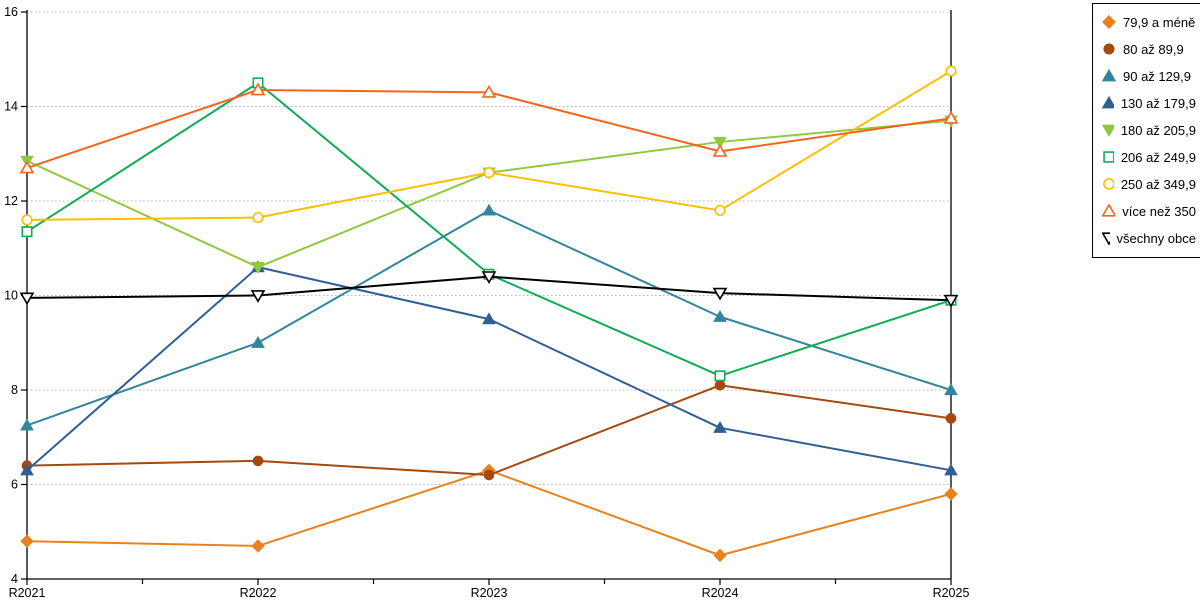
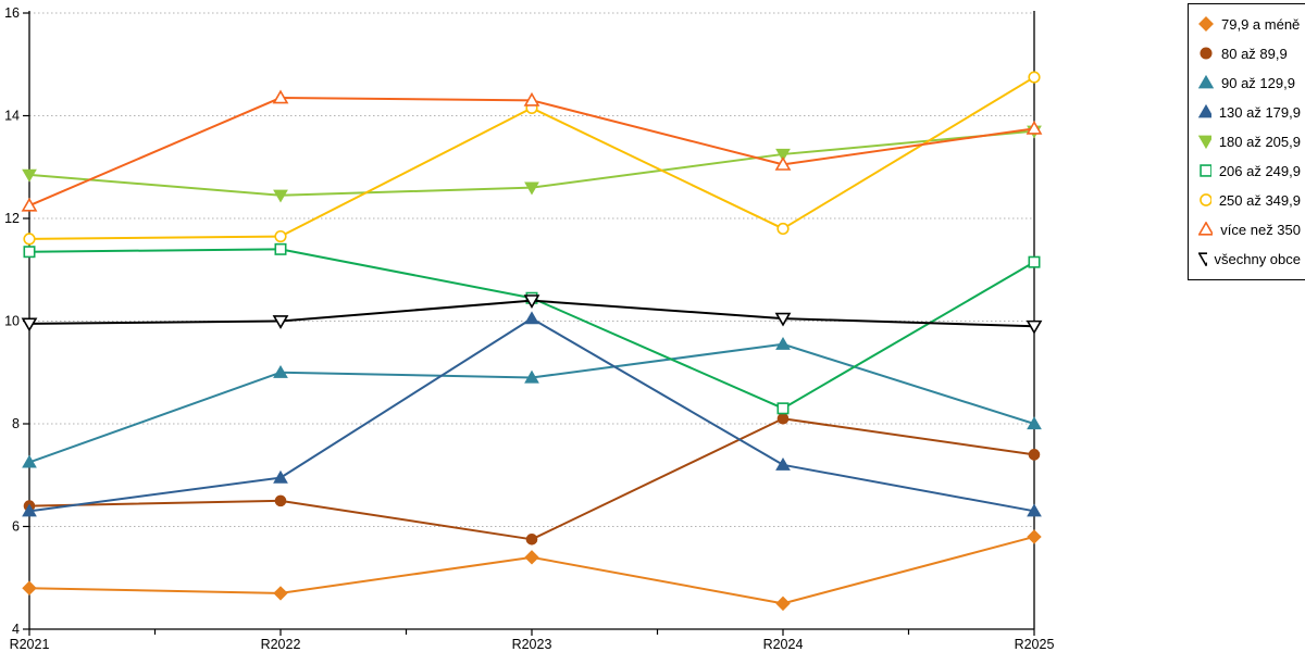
více než 350/R2021: 12.7 -> 12.2
130 až 179,9/R2022: 10.6 -> 7.0
180 až 205,9/R2022: 10.6 -> 12.4
206 až 249,9/R2022: 14.5 -> 11.4
79,9 a méně/R2023: 6.3 -> 5.4
80 až 89,9/R2023: 6.2 -> 5.8
90 až 129,9/R2023: 11.8 -> 8.9
130 až 179,9/R2023: 9.5 -> 10.1
250 až 349,9/R2023: 12.6 -> 14.2
206 až 249,9/R2025: 9.9 -> 11.2
